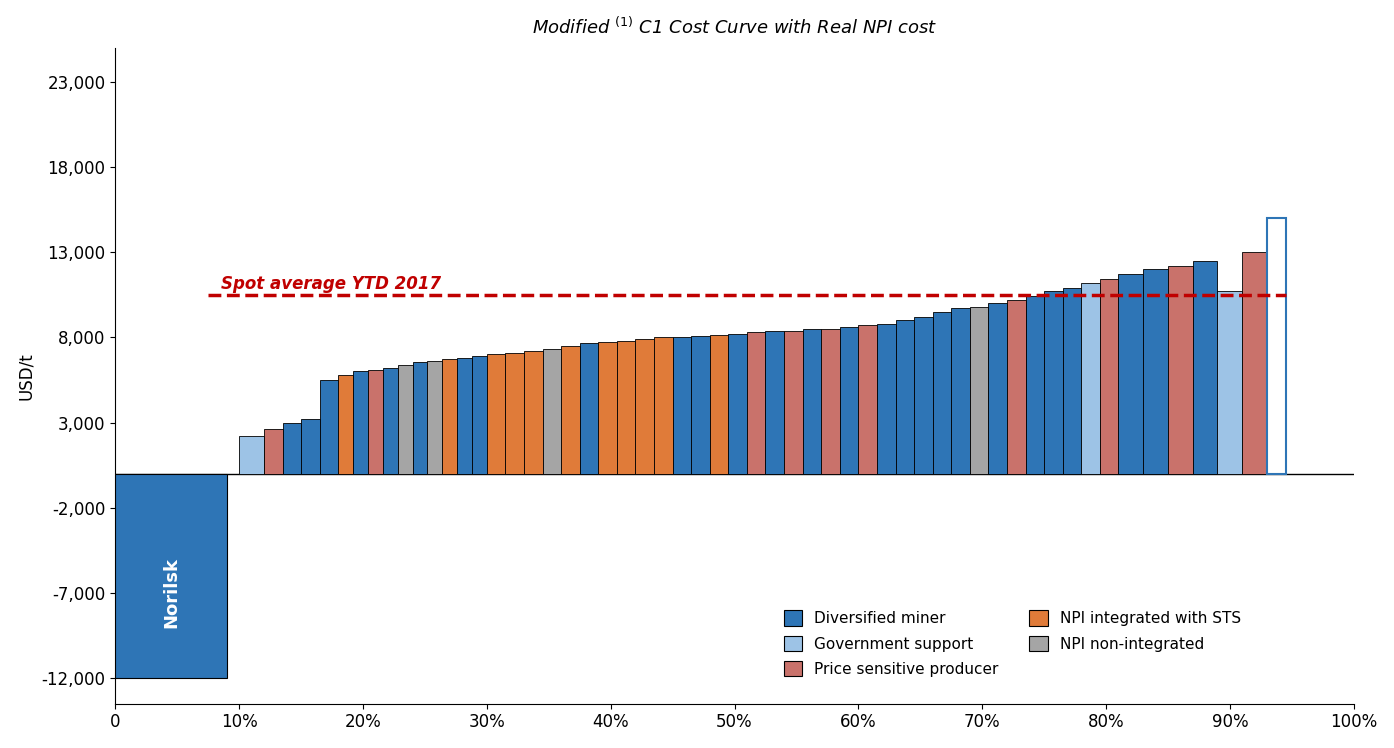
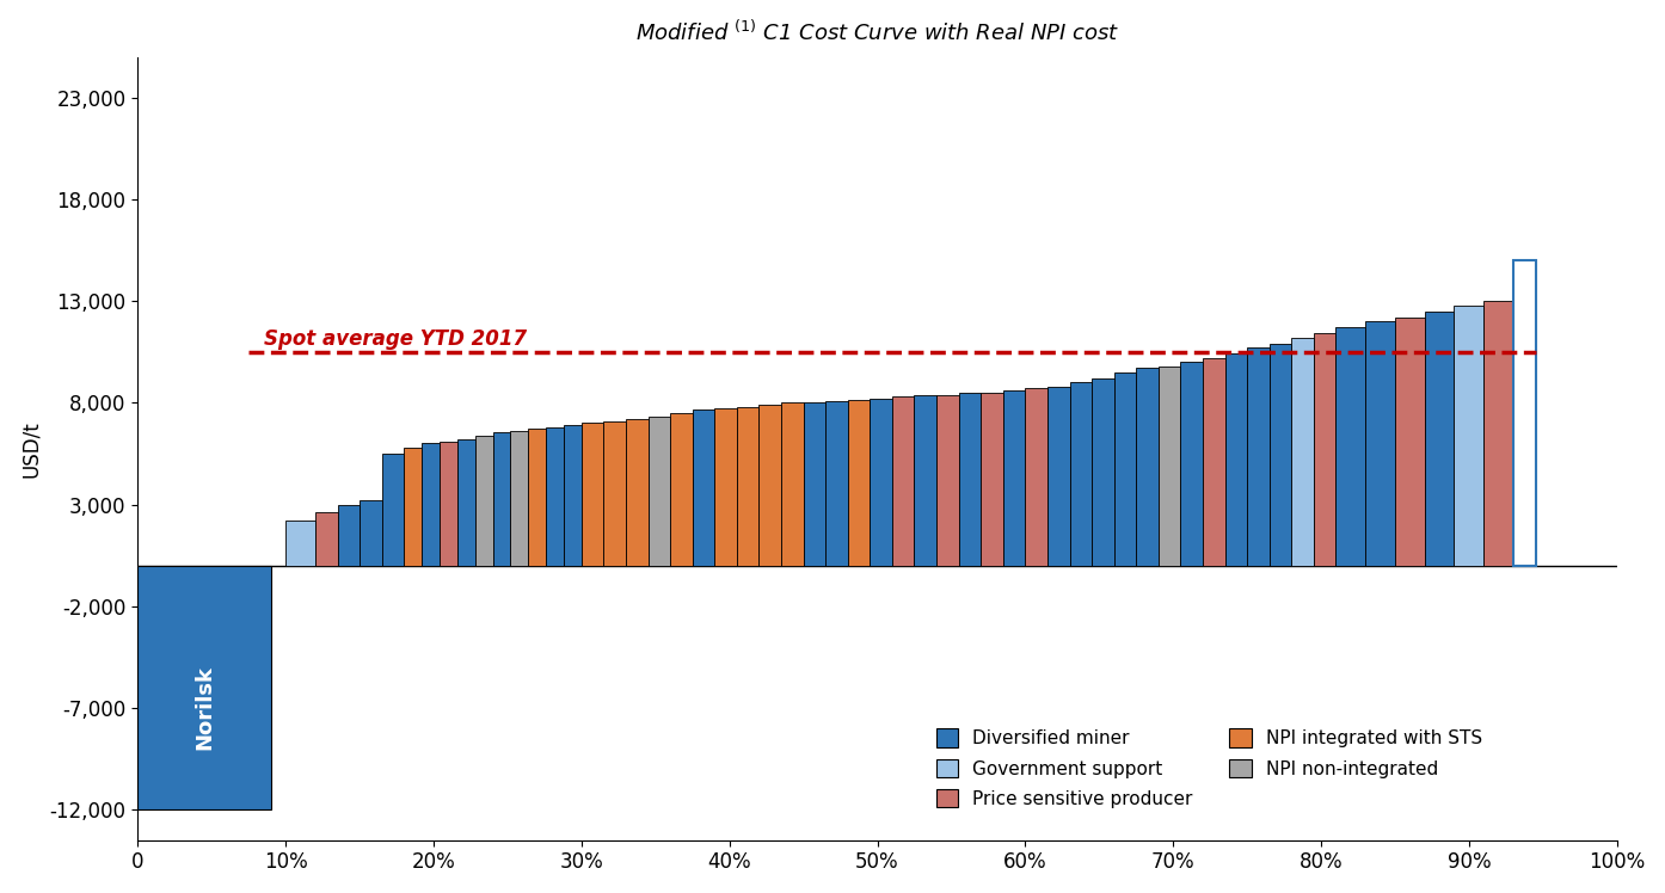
90%: 10,700 -> 12,800
